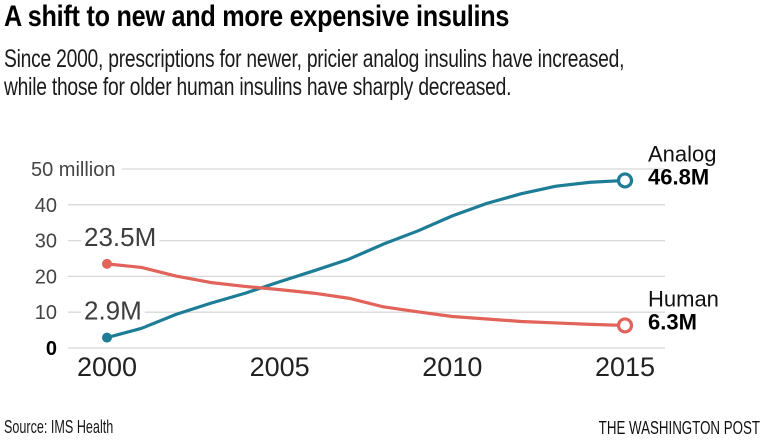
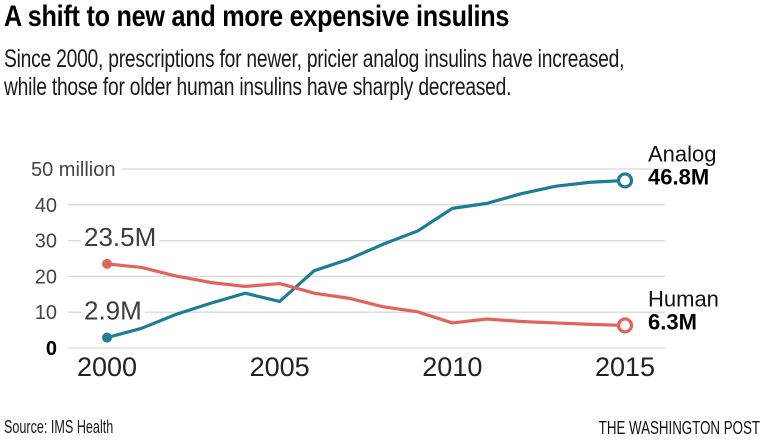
Analog/2005: 18 -> 13
Human/2005: 16 -> 18
Analog/2010: 37 -> 39
Human/2010: 9 -> 7
